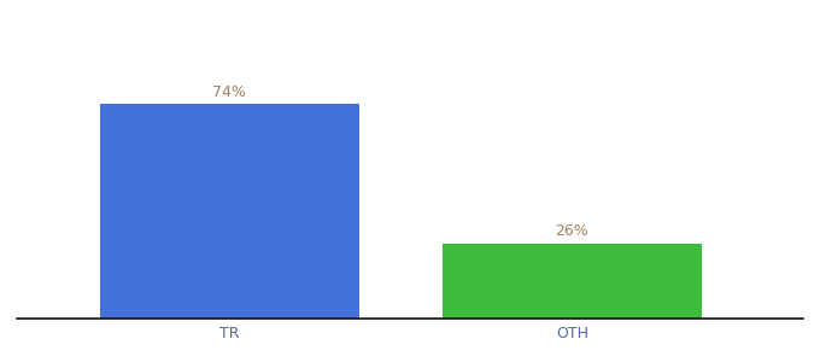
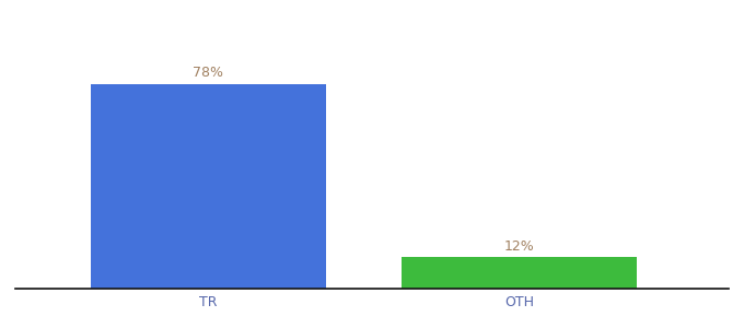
TR: 74% -> 78%
OTH: 26% -> 12%
